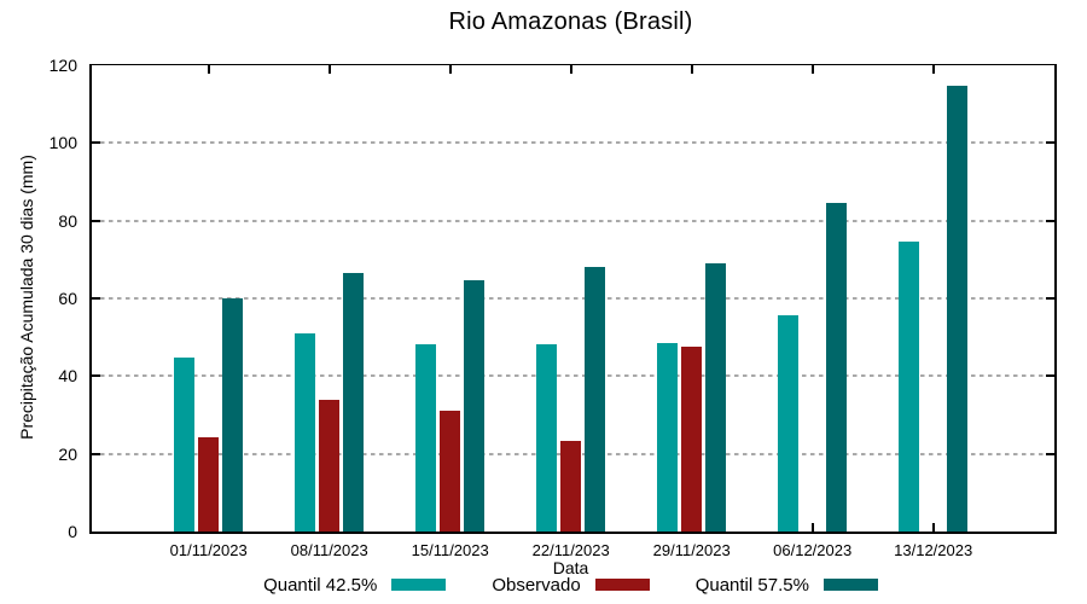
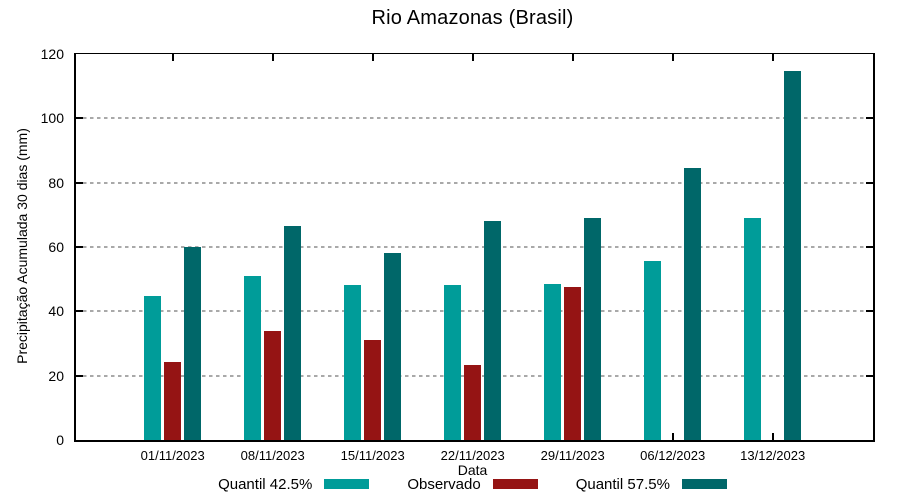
Quantil 57.5%/15/11/2023: 65 -> 58
Quantil 42.5%/13/12/2023: 75 -> 69
